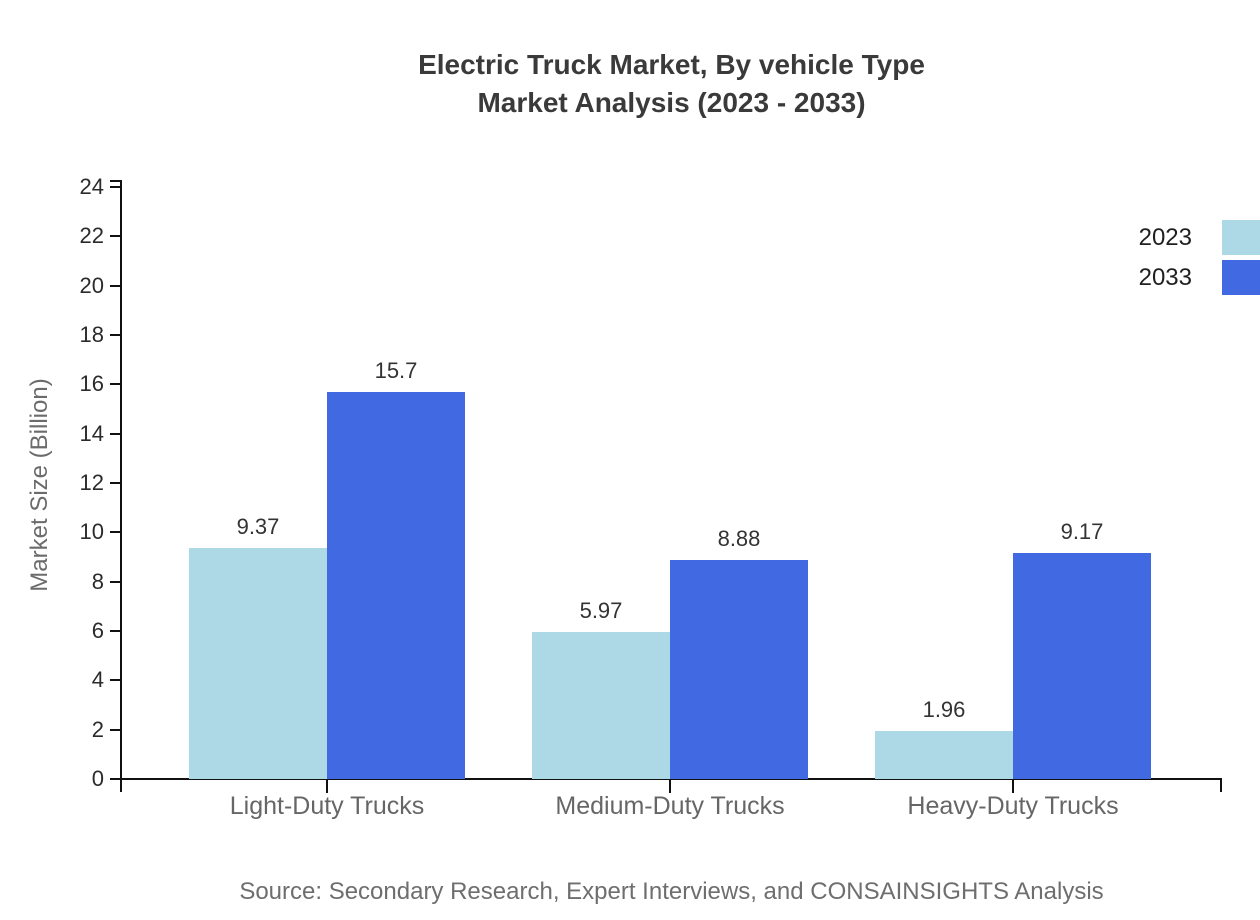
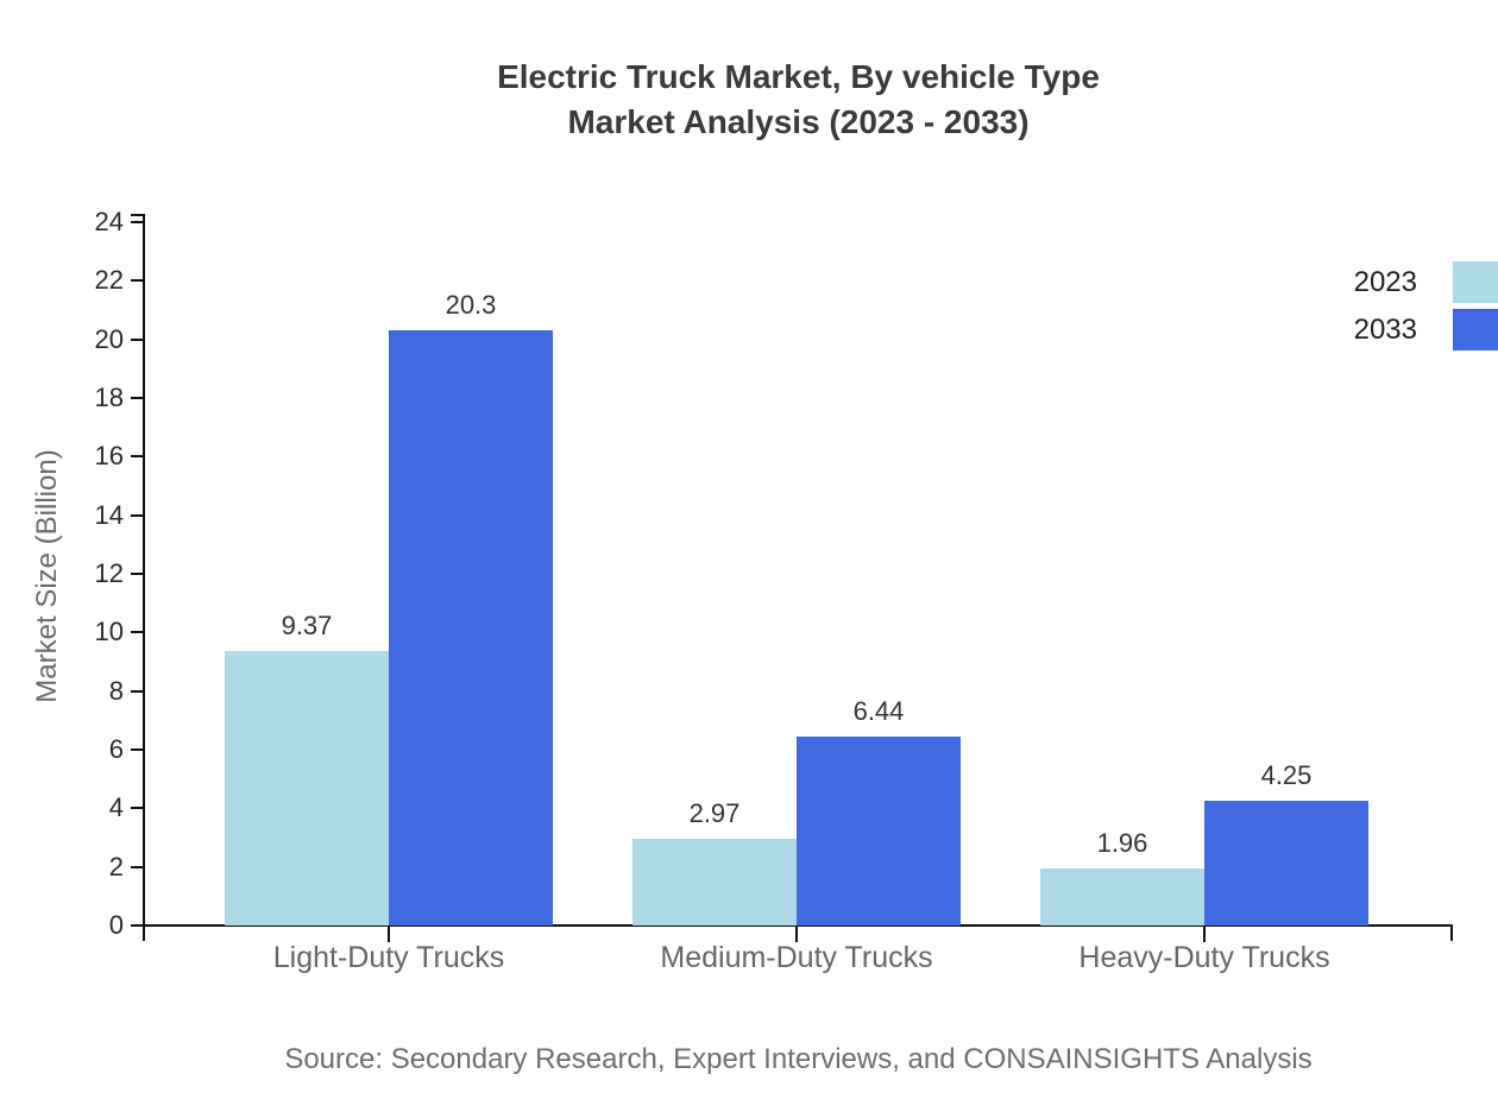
2033/Light-Duty Trucks: 15.7 -> 20.3
2023/Medium-Duty Trucks: 5.97 -> 2.97
2033/Medium-Duty Trucks: 8.88 -> 6.44
2033/Heavy-Duty Trucks: 9.17 -> 4.25
